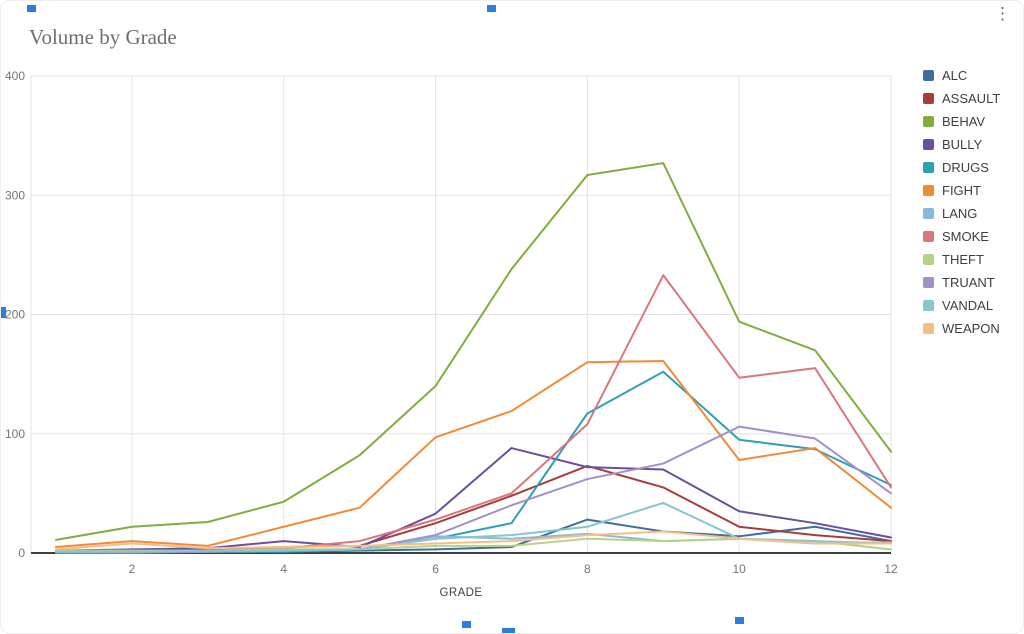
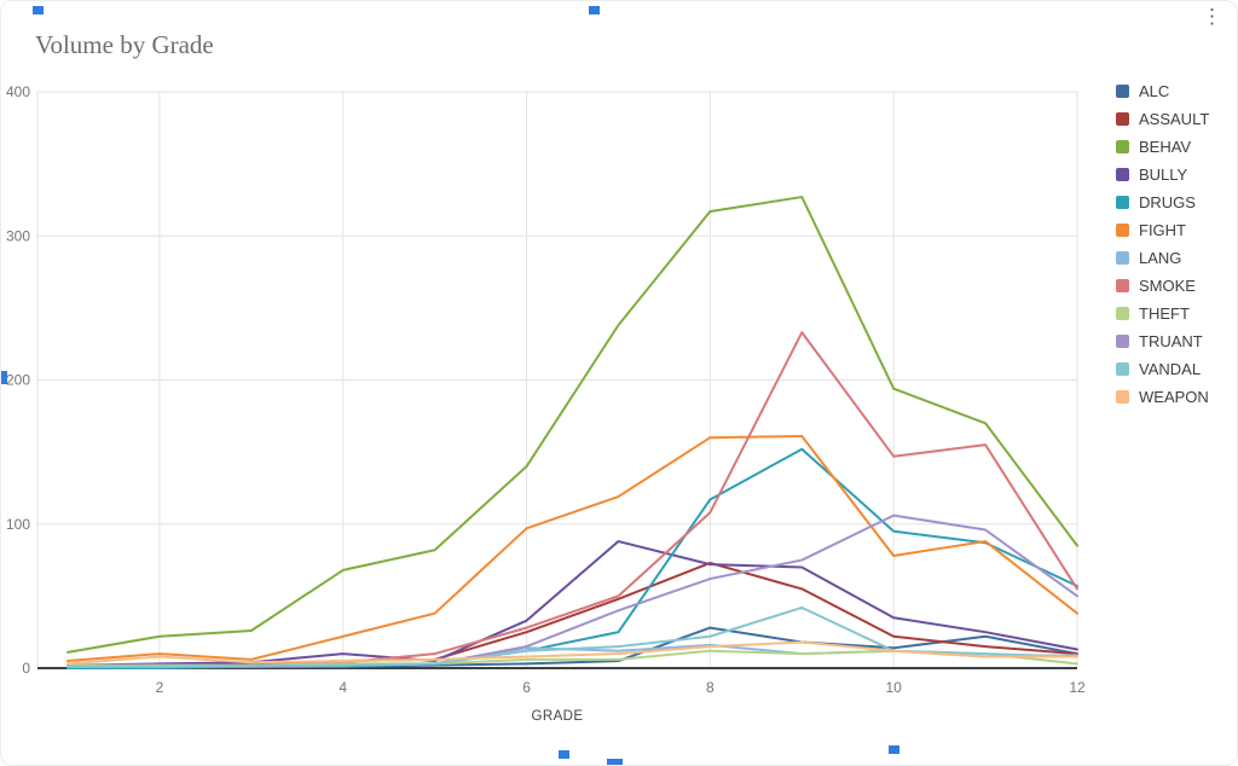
BEHAV/4: 43 -> 68
